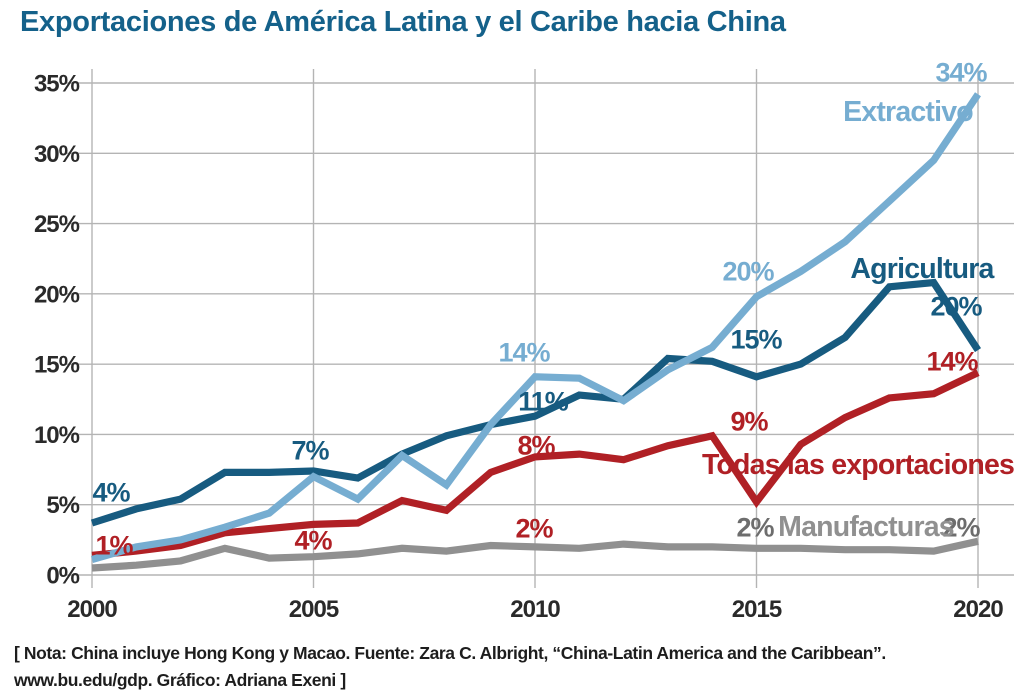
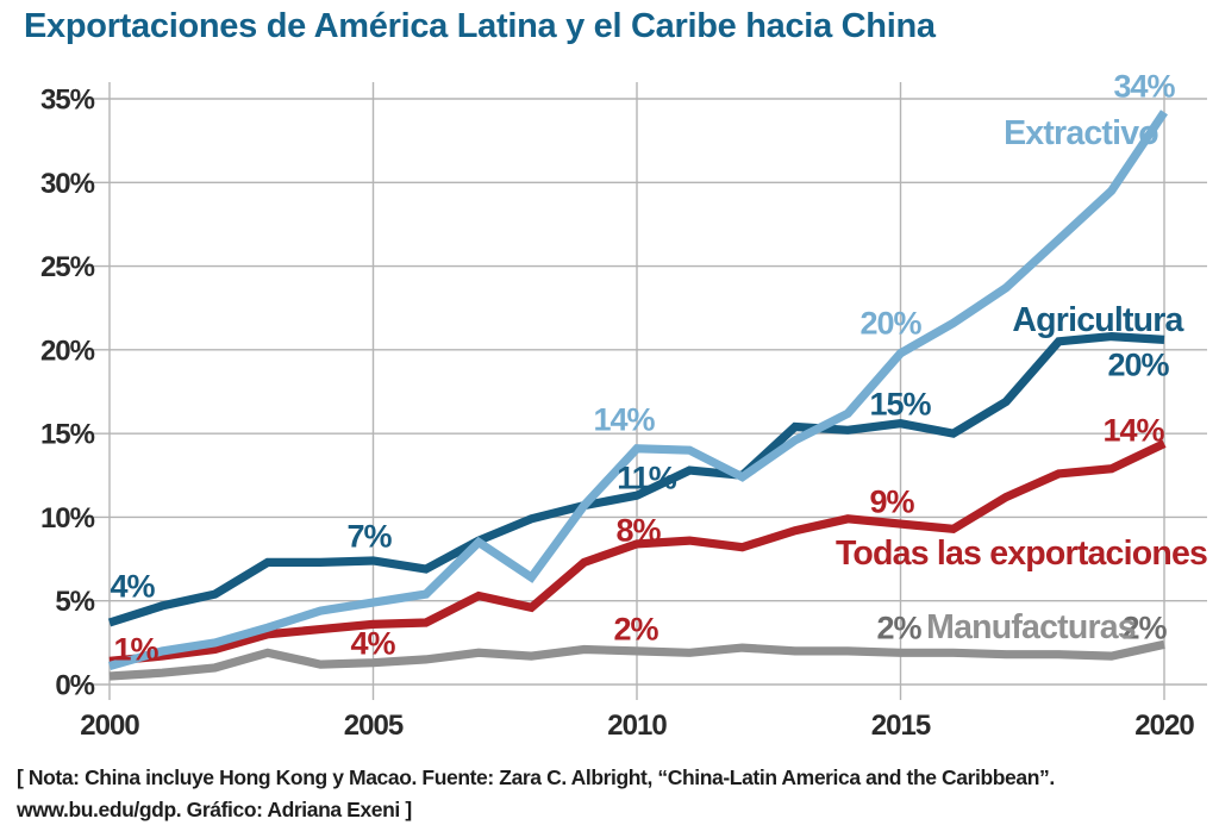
Extractivo/2005: 7.0% -> 4.9%
Todas las exportaciones/2015: 5.2% -> 9.6%
Agricultura/2015: 14.1% -> 15.6%
Agricultura/2020: 16.0% -> 20.6%
